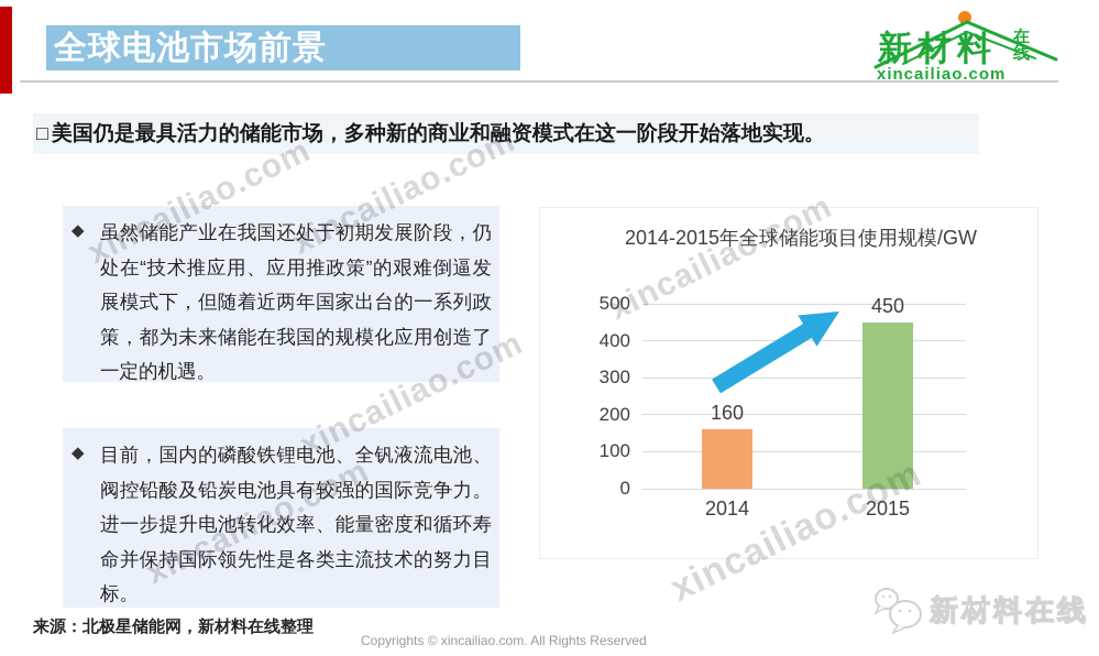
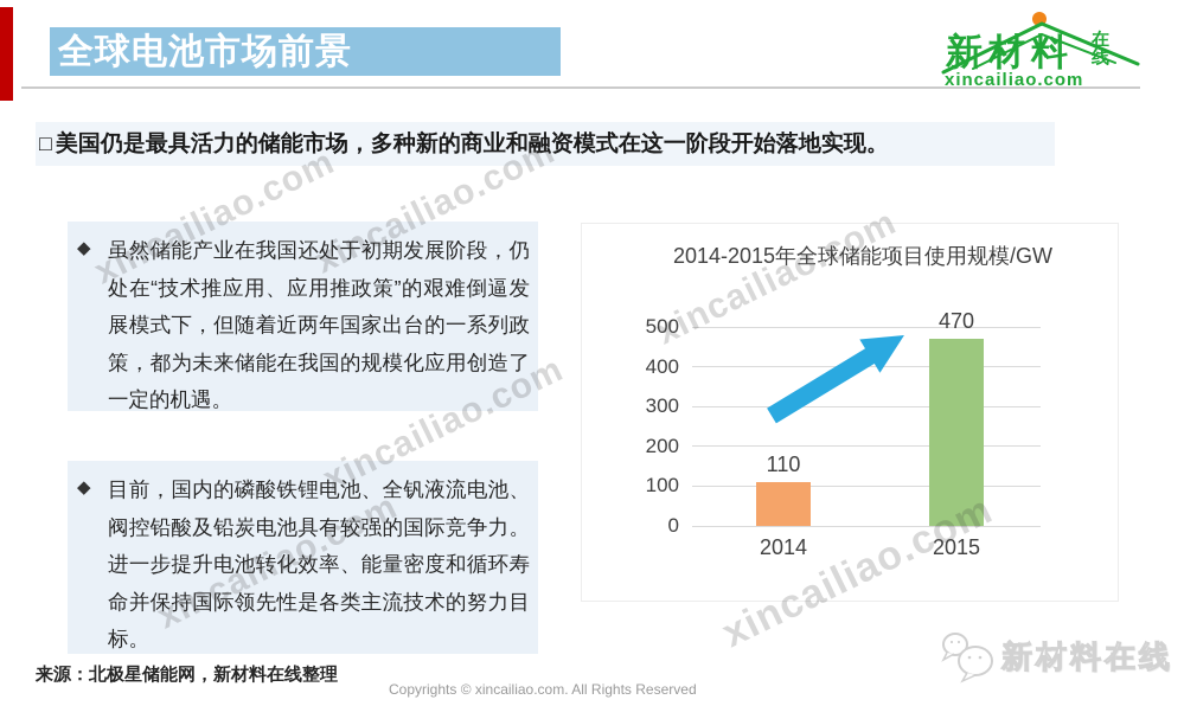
2014: 160 -> 110
2015: 450 -> 470
